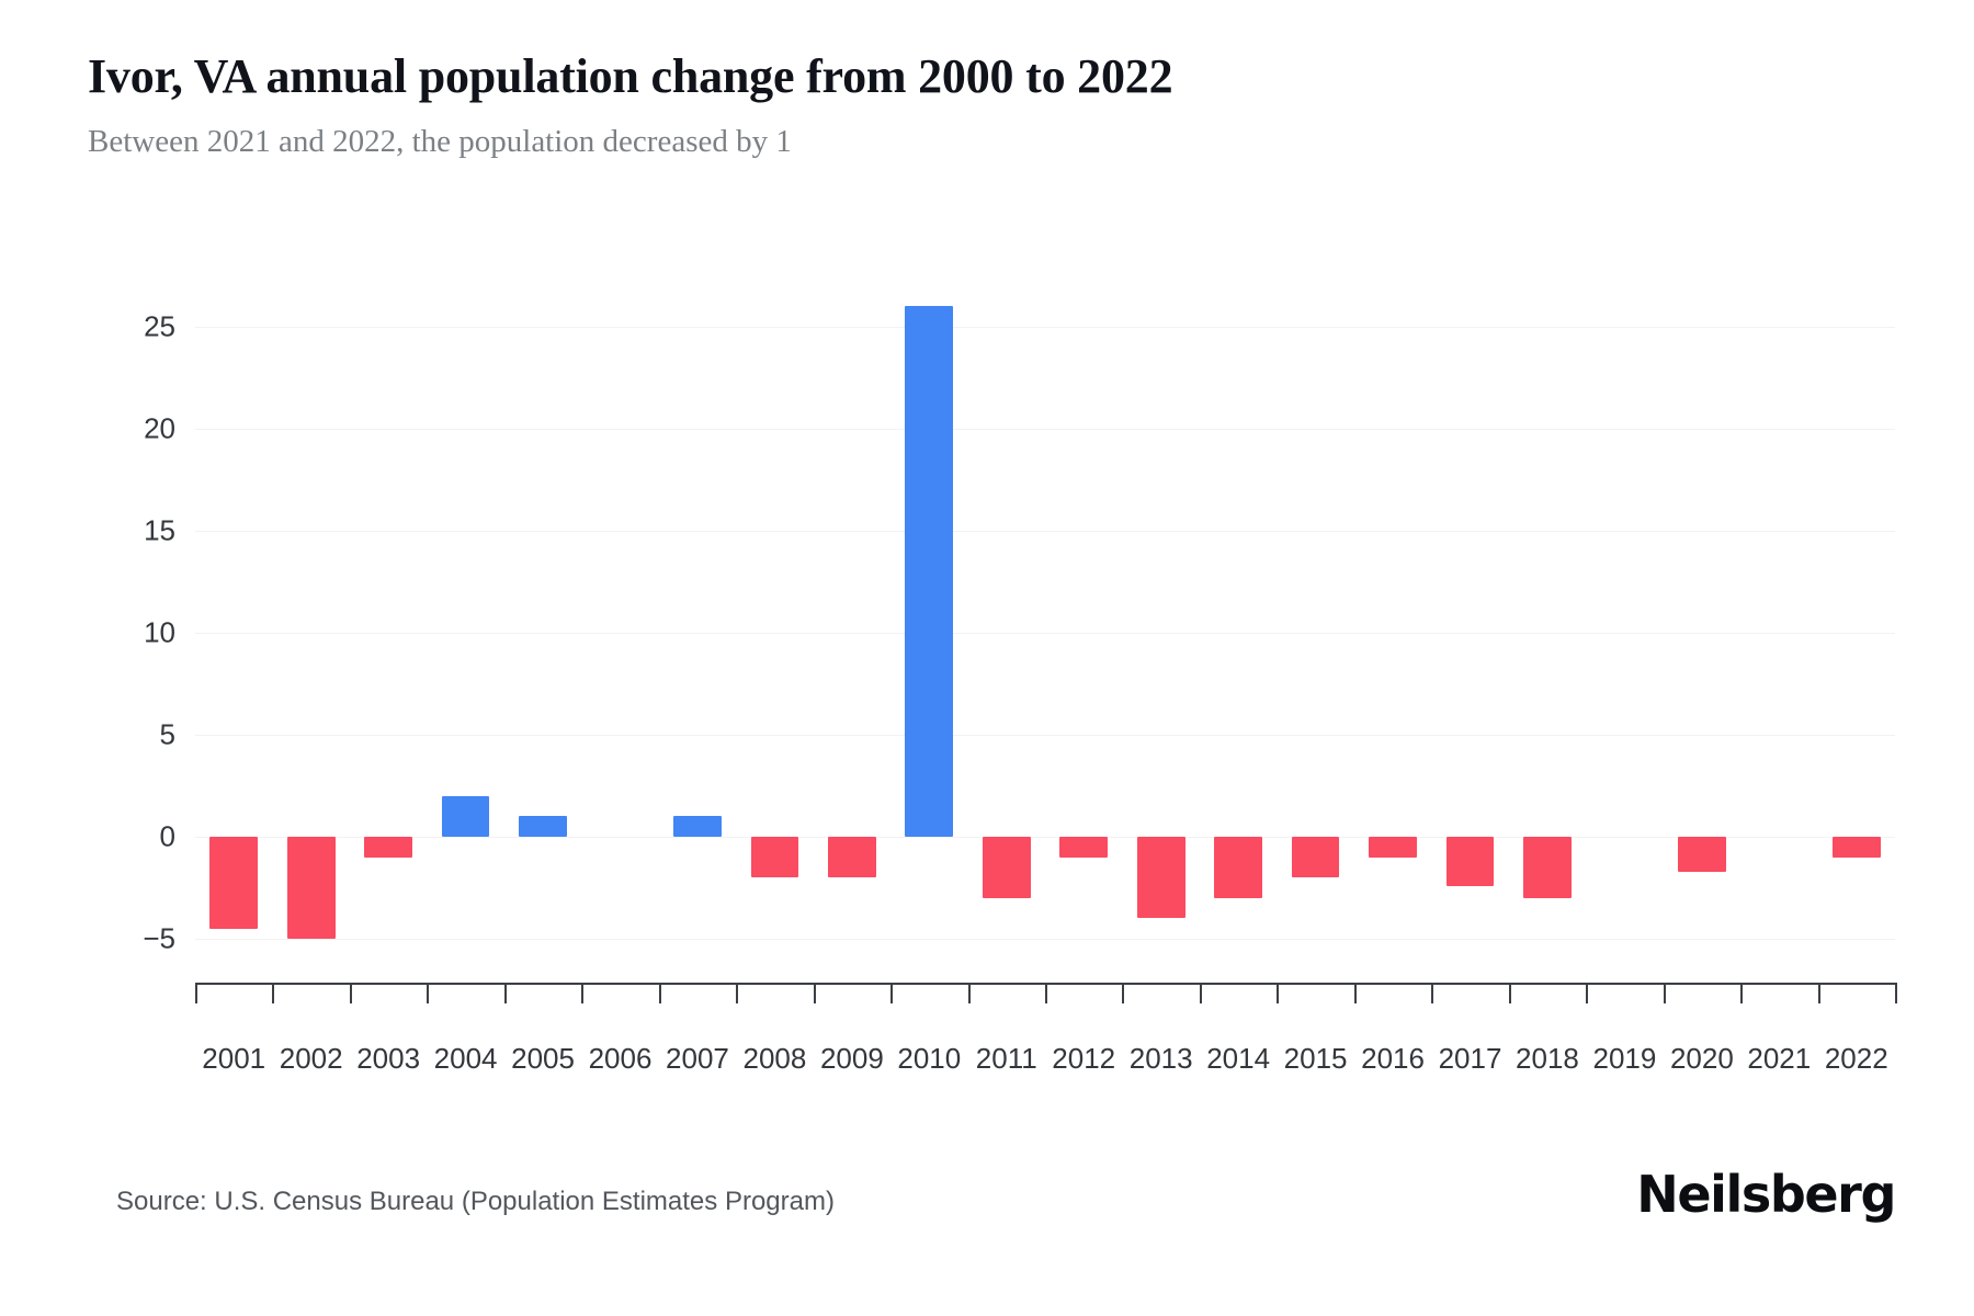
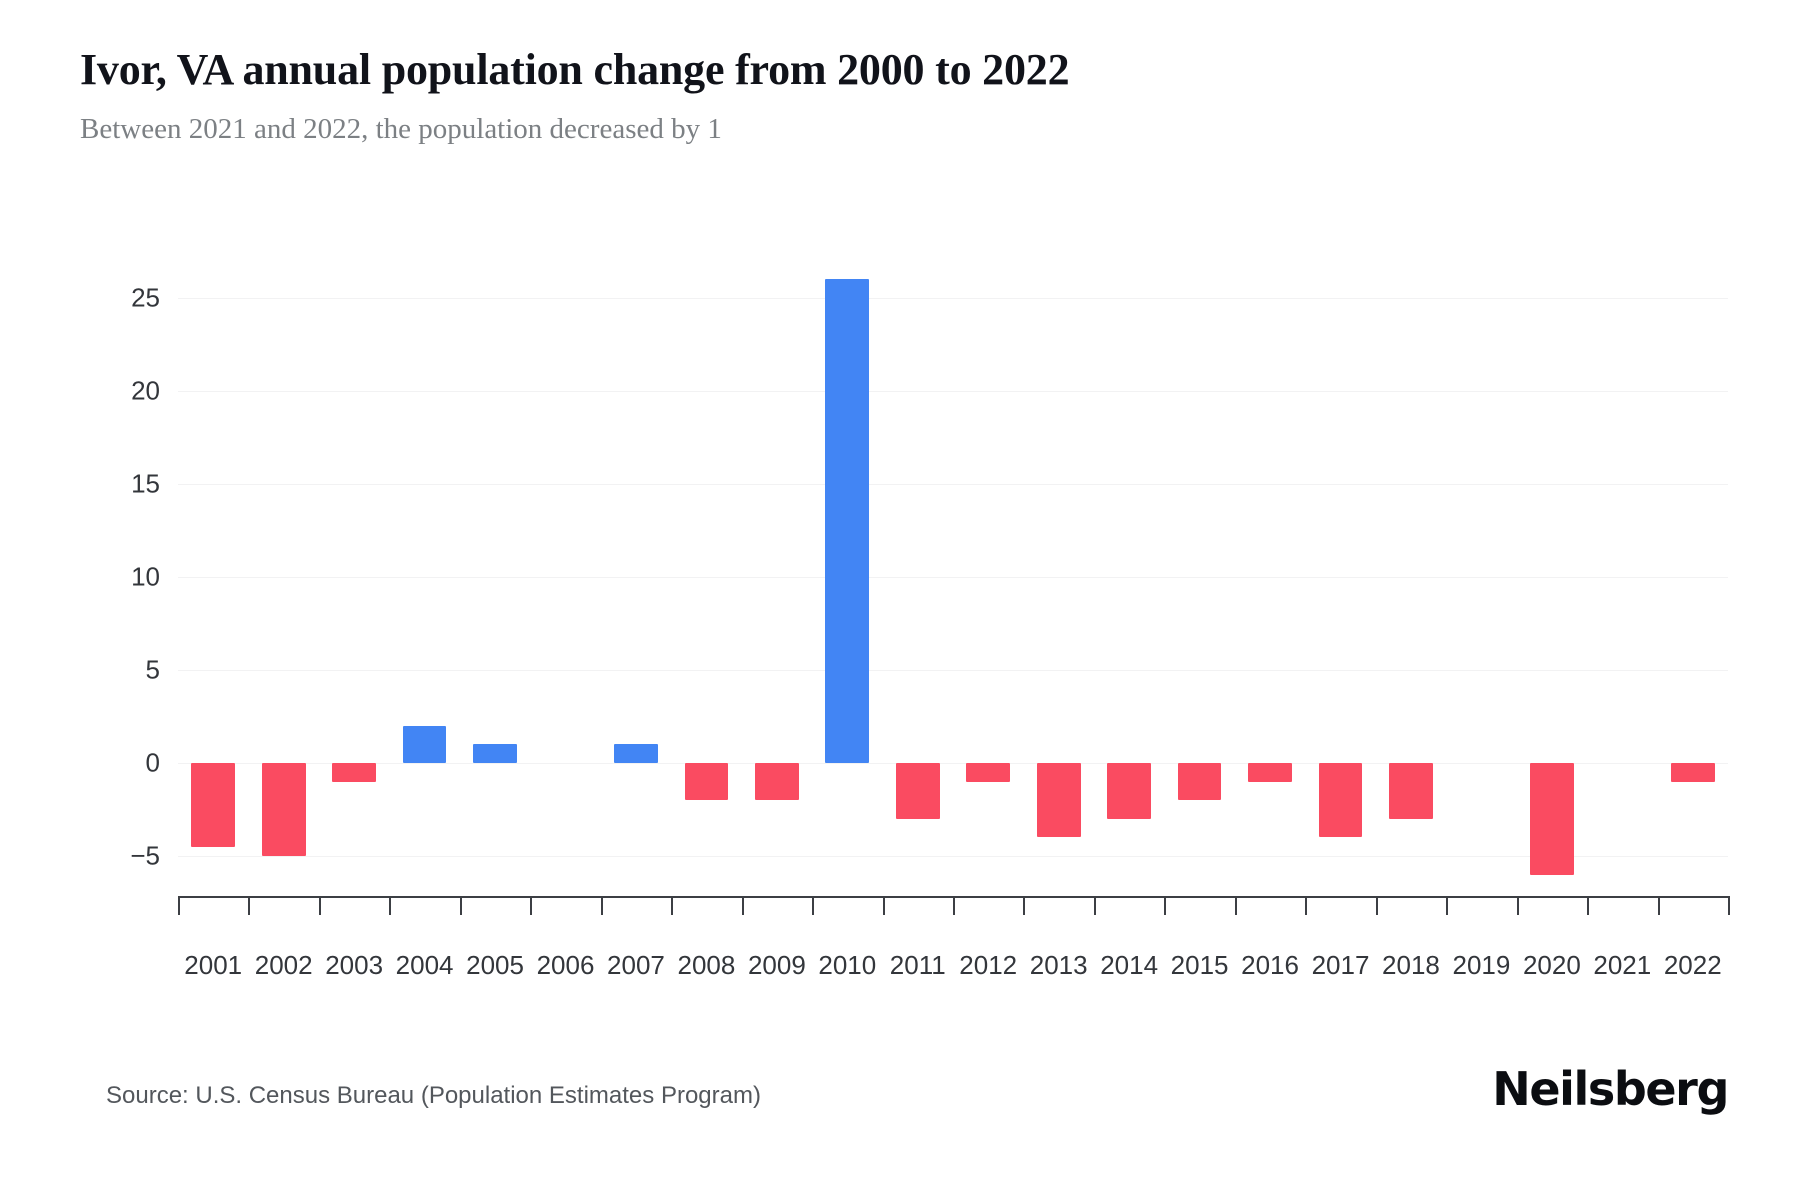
2017: -2.4 -> -4.0
2020: -1.7 -> -6.0
